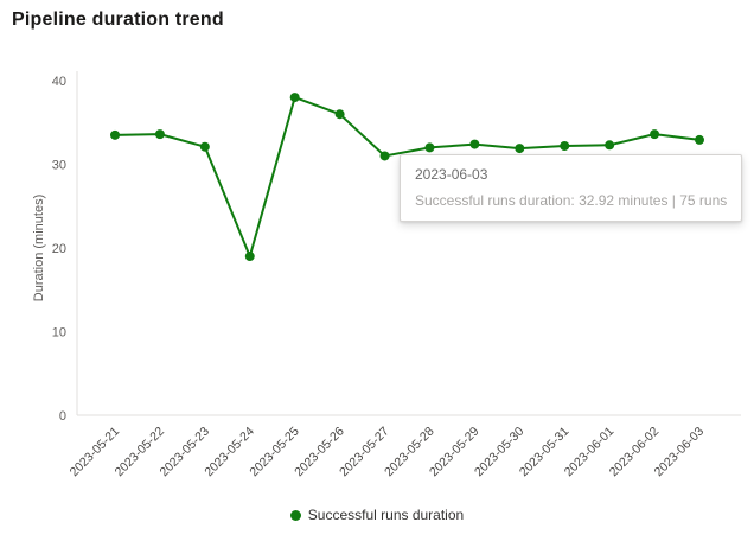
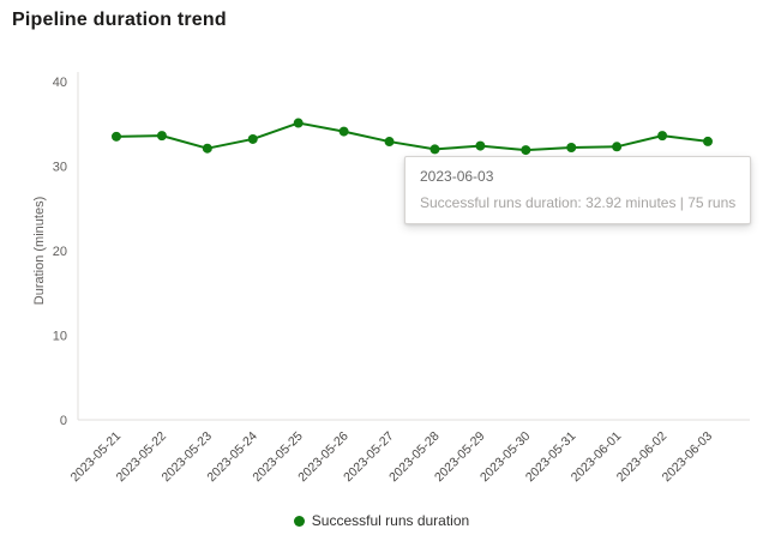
2023-05-24: 19 -> 33
2023-05-25: 38 -> 35
2023-05-26: 36 -> 34
2023-05-27: 31 -> 33
